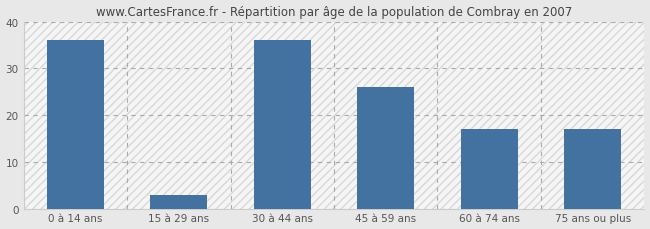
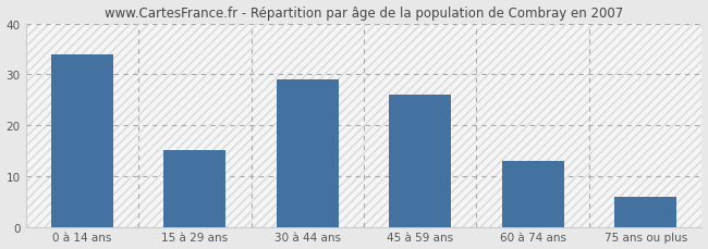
0 à 14 ans: 36 -> 34
15 à 29 ans: 3 -> 15
30 à 44 ans: 36 -> 29
60 à 74 ans: 17 -> 13
75 ans ou plus: 17 -> 6
